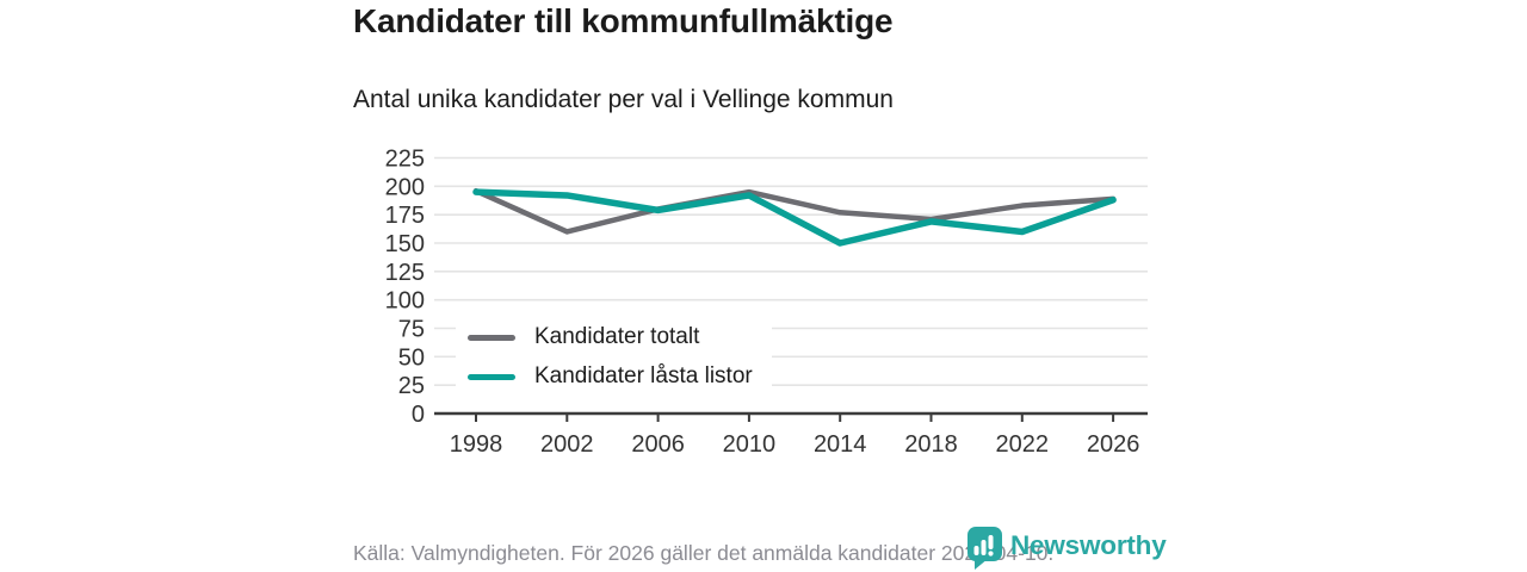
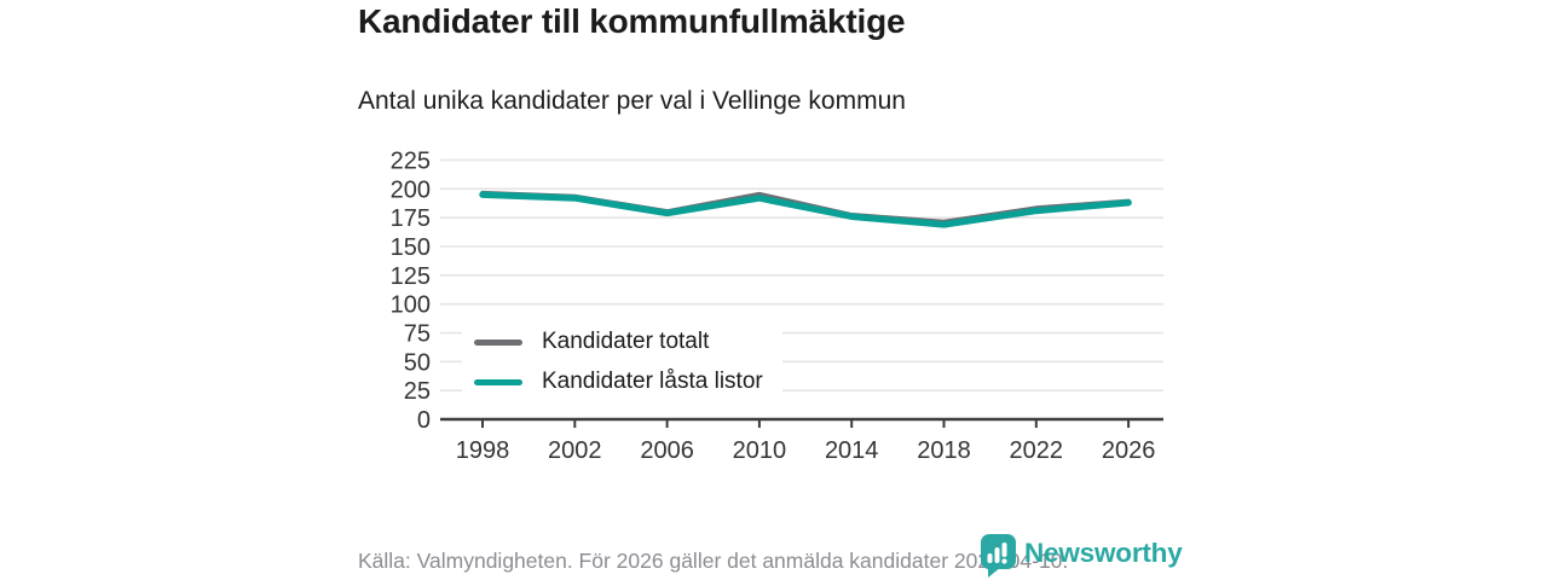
Kandidater totalt/2002: 160 -> 190
Kandidater låsta listor/2014: 150 -> 180
Kandidater låsta listor/2022: 160 -> 180
